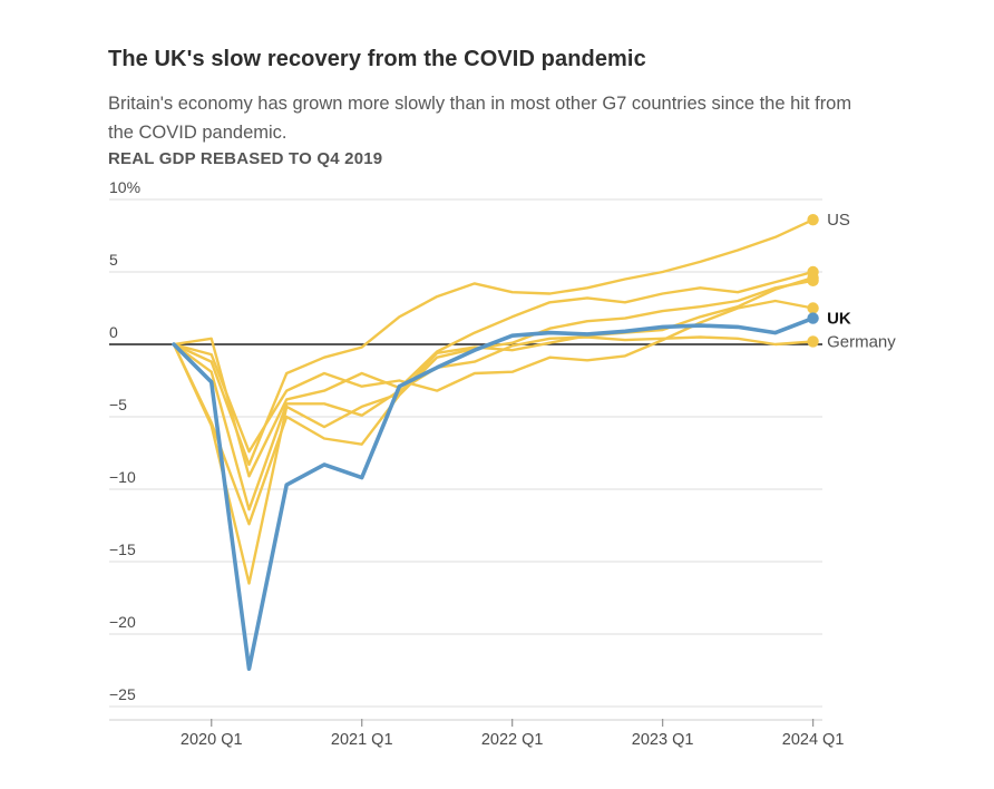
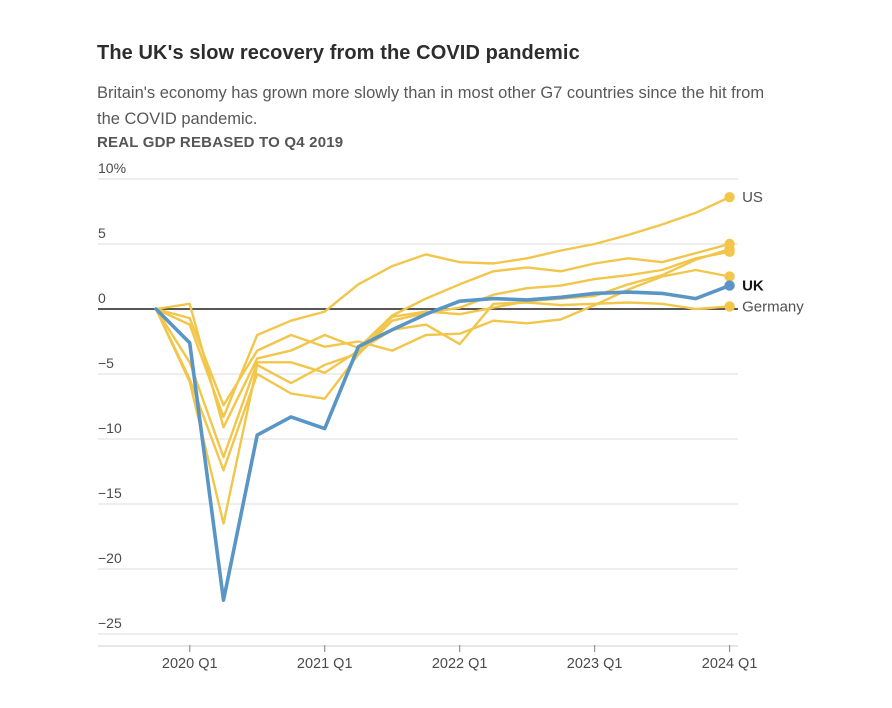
Germany/2020 Q1: -1.9% -> -4.1%
Germany/2022 Q1: -0.1% -> -2.7%
